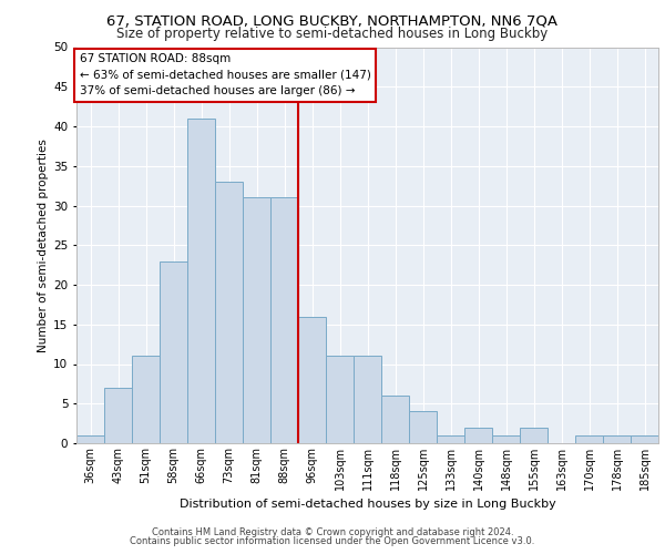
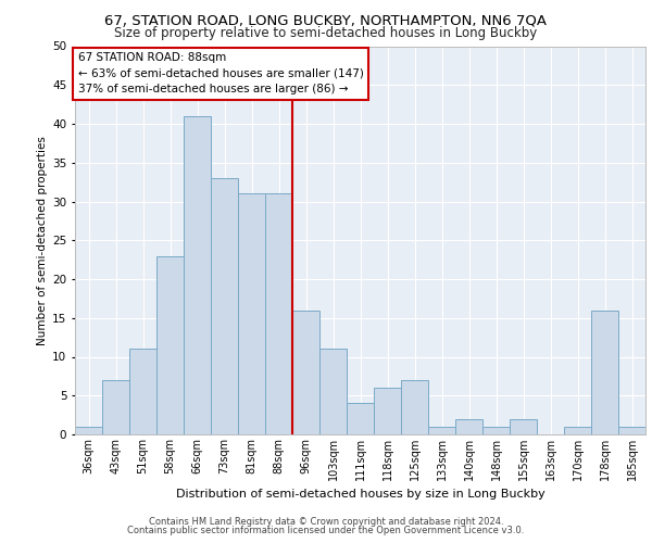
111sqm: 11 -> 4
125sqm: 4 -> 7
178sqm: 1 -> 16
